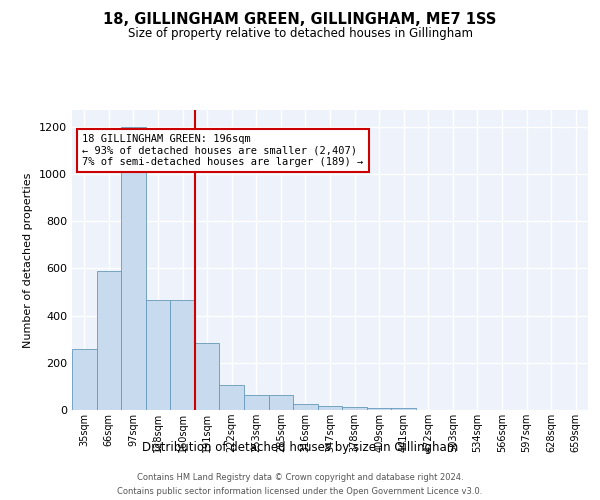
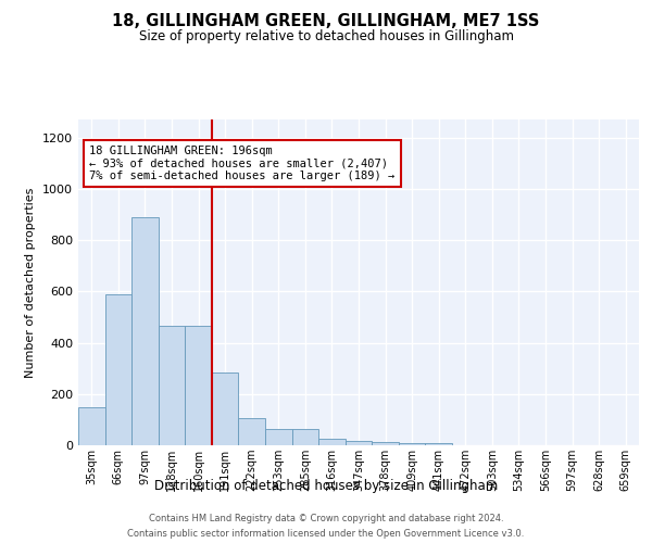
35sqm: 260 -> 150
97sqm: 1200 -> 890
